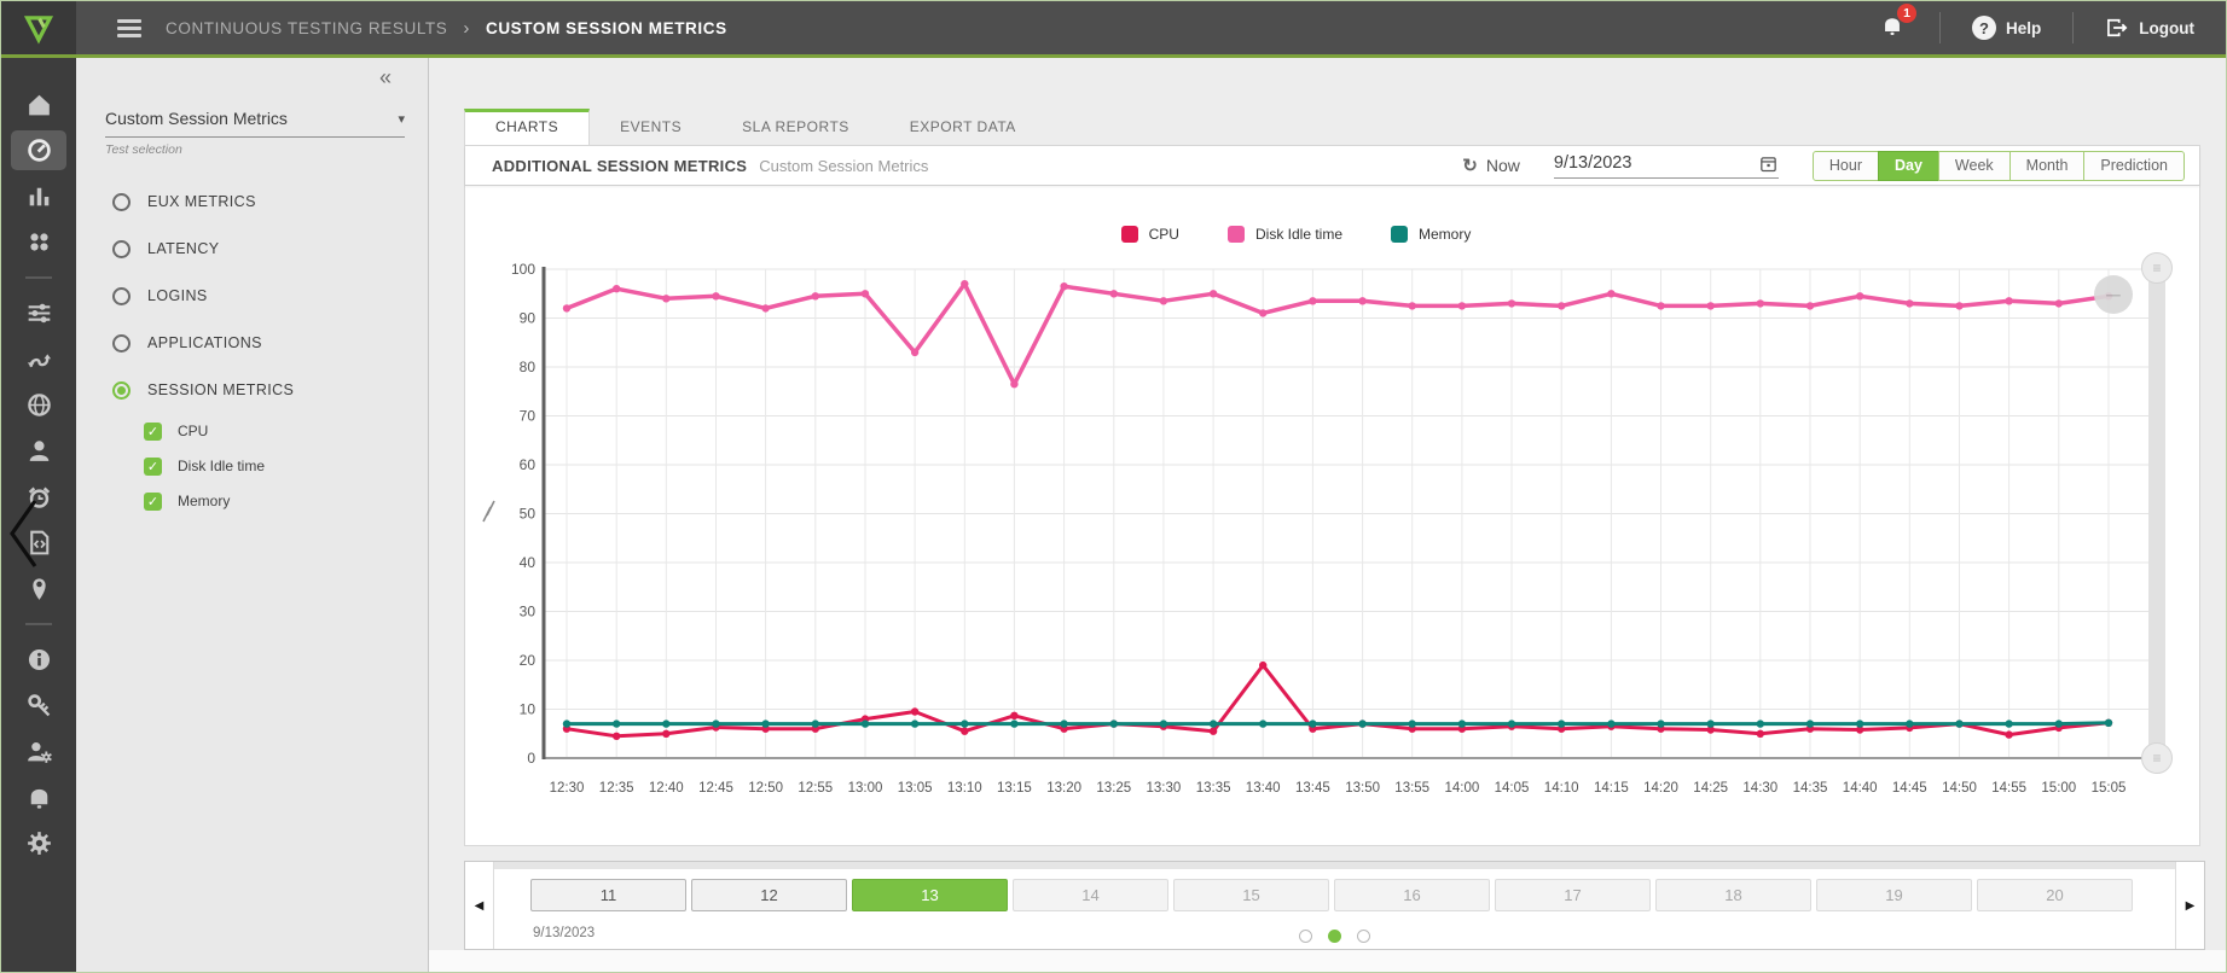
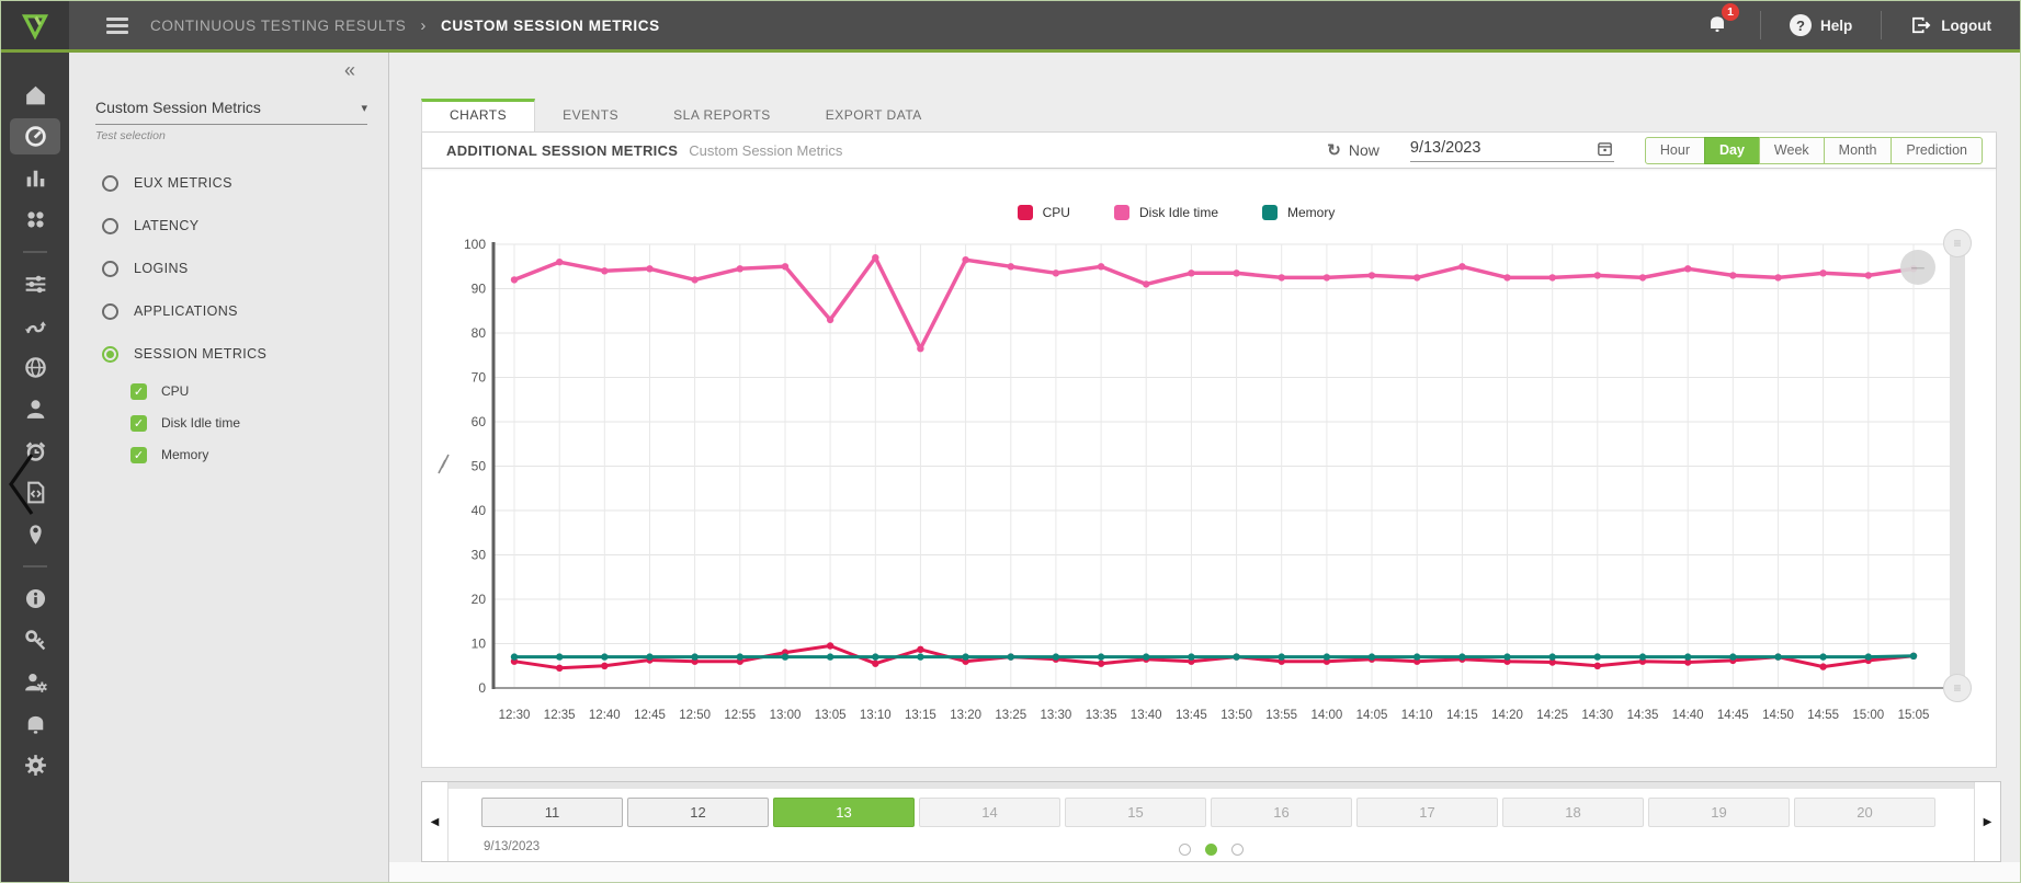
CPU/13:40: 19 -> 6
